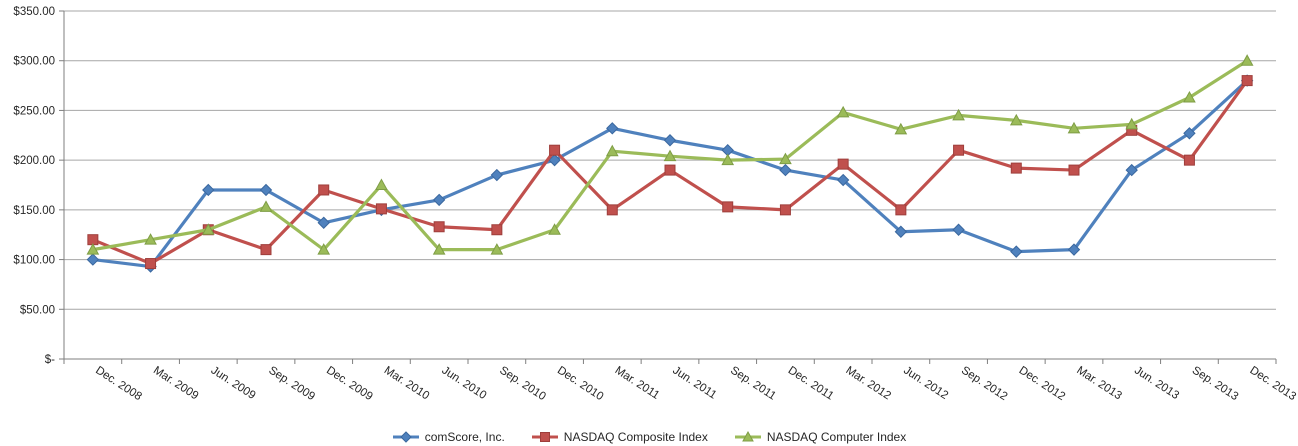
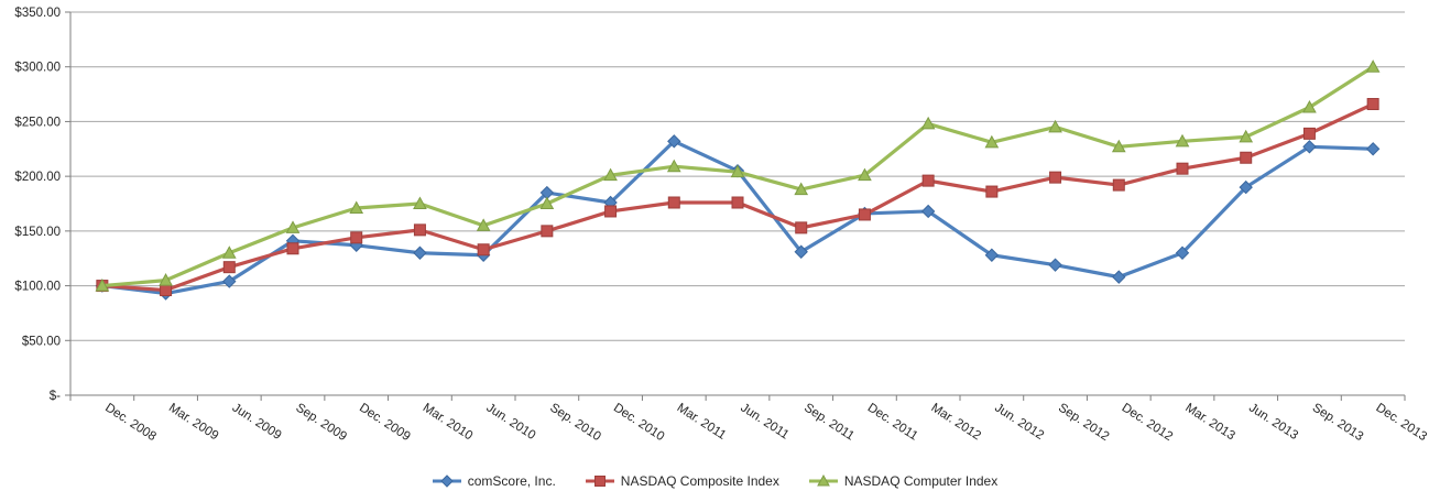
NASDAQ Composite Index/Dec. 2008: $120 -> $100
NASDAQ Computer Index/Dec. 2008: $110 -> $100
NASDAQ Computer Index/Mar. 2009: $120 -> $100
comScore, Inc./Jun. 2009: $170 -> $100
NASDAQ Composite Index/Jun. 2009: $130 -> $120
comScore, Inc./Sep. 2009: $170 -> $140
NASDAQ Composite Index/Sep. 2009: $110 -> $130
NASDAQ Composite Index/Dec. 2009: $170 -> $140
NASDAQ Computer Index/Dec. 2009: $110 -> $170
comScore, Inc./Mar. 2010: $150 -> $130
comScore, Inc./Jun. 2010: $160 -> $130
NASDAQ Computer Index/Jun. 2010: $110 -> $160
NASDAQ Composite Index/Sep. 2010: $130 -> $150
NASDAQ Computer Index/Sep. 2010: $110 -> $180
comScore, Inc./Dec. 2010: $200 -> $180
NASDAQ Composite Index/Dec. 2010: $210 -> $170
NASDAQ Computer Index/Dec. 2010: $130 -> $200
NASDAQ Composite Index/Mar. 2011: $150 -> $180
comScore, Inc./Jun. 2011: $220 -> $200
NASDAQ Composite Index/Jun. 2011: $190 -> $180
comScore, Inc./Sep. 2011: $210 -> $130
NASDAQ Computer Index/Sep. 2011: $200 -> $190
comScore, Inc./Dec. 2011: $190 -> $170
NASDAQ Composite Index/Dec. 2011: $150 -> $160
comScore, Inc./Mar. 2012: $180 -> $170
NASDAQ Composite Index/Jun. 2012: $150 -> $190
comScore, Inc./Sep. 2012: $130 -> $120
NASDAQ Composite Index/Sep. 2012: $210 -> $200
NASDAQ Computer Index/Dec. 2012: $240 -> $230
comScore, Inc./Mar. 2013: $110 -> $130
NASDAQ Composite Index/Mar. 2013: $190 -> $210
NASDAQ Composite Index/Jun. 2013: $230 -> $220
NASDAQ Composite Index/Sep. 2013: $200 -> $240
comScore, Inc./Dec. 2013: $280 -> $220
NASDAQ Composite Index/Dec. 2013: $280 -> $270
